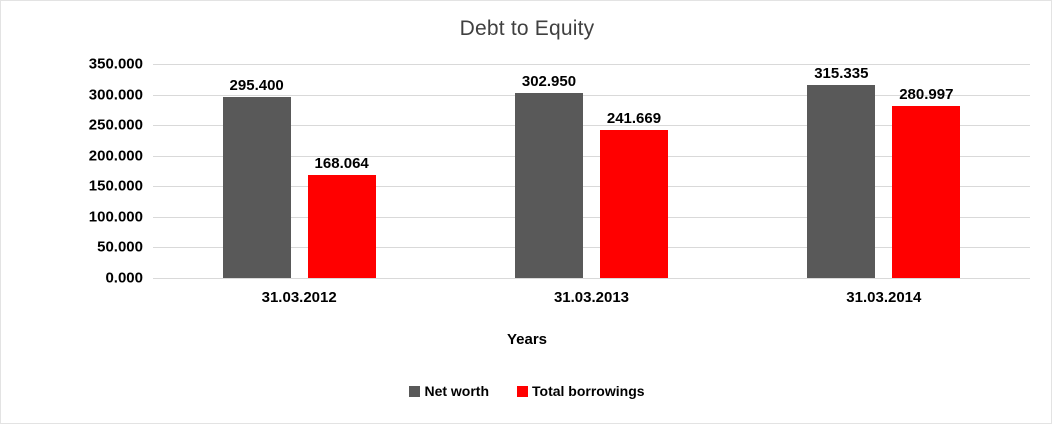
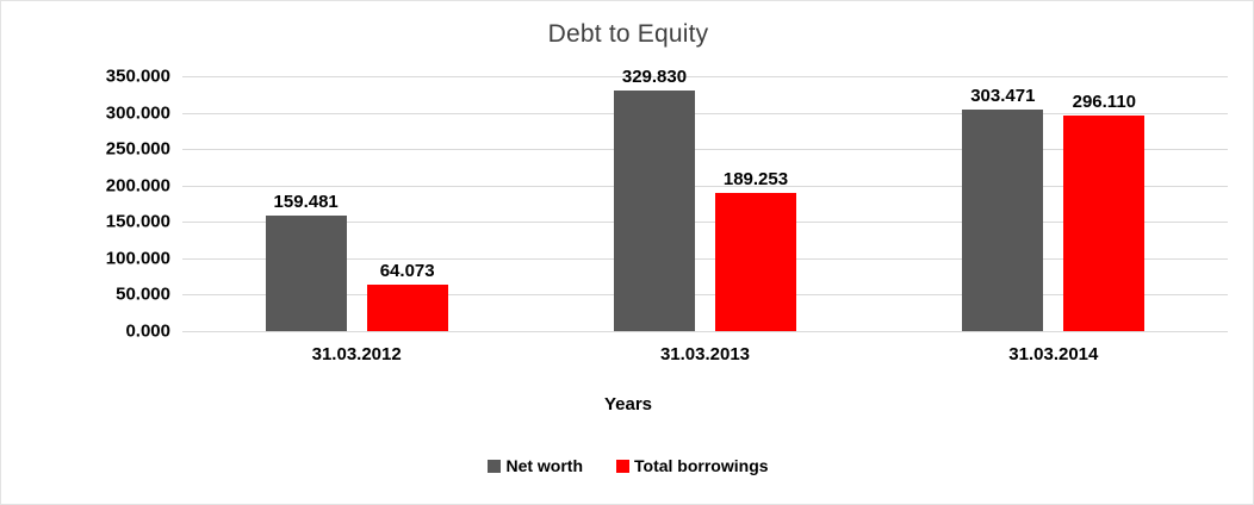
Net worth/31.03.2012: 295.400 -> 159.481
Total borrowings/31.03.2012: 168.064 -> 64.073
Net worth/31.03.2013: 302.950 -> 329.830
Total borrowings/31.03.2013: 241.669 -> 189.253
Net worth/31.03.2014: 315.335 -> 303.471
Total borrowings/31.03.2014: 280.997 -> 296.110
